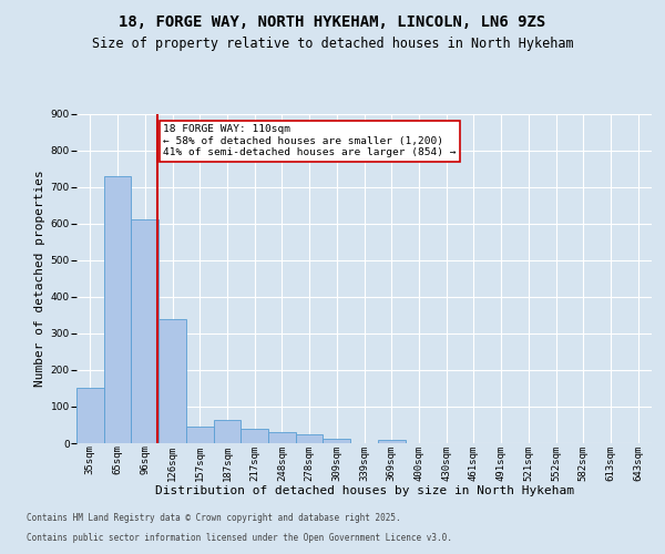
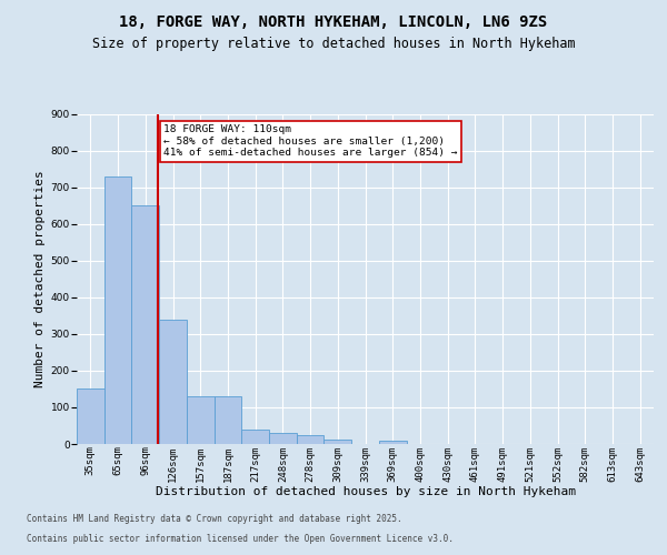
96sqm: 610 -> 650
157sqm: 45 -> 130
187sqm: 65 -> 130
